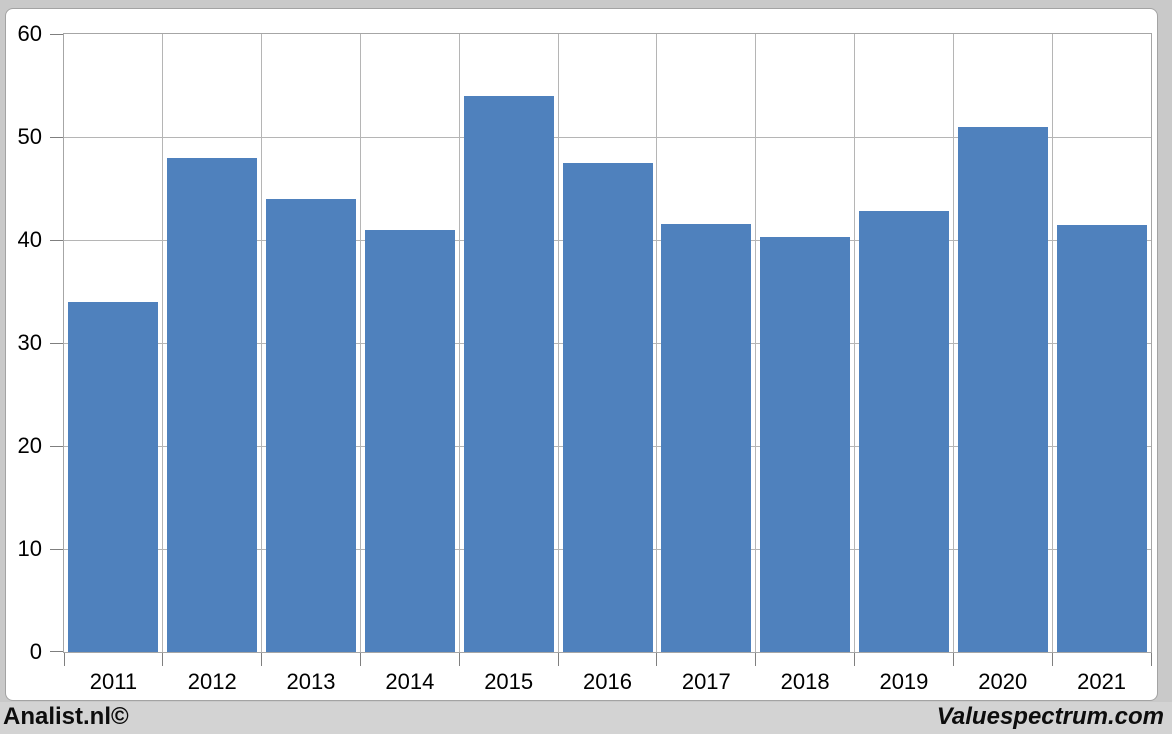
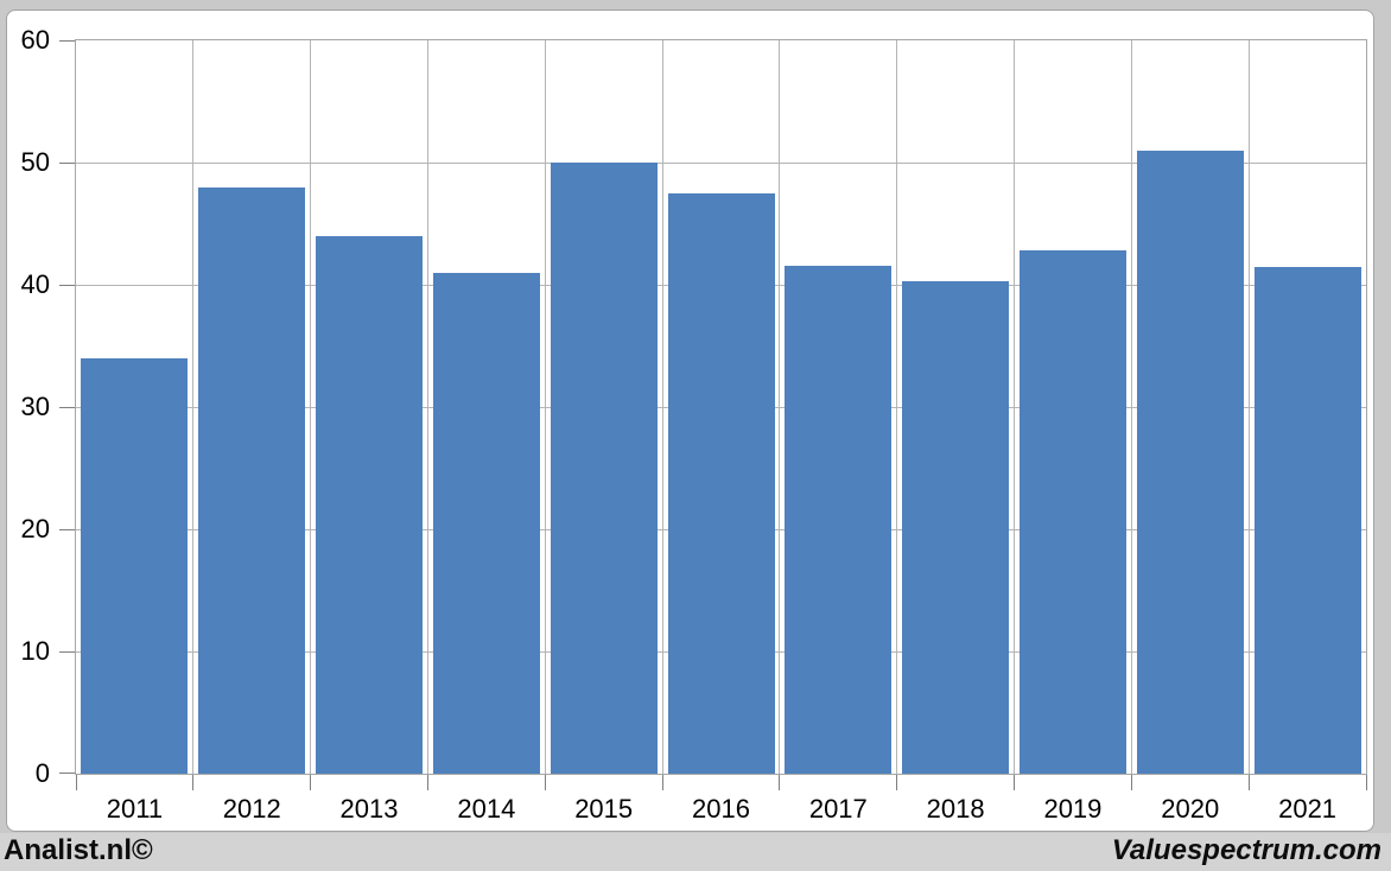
2015: 54.0 -> 50.0
